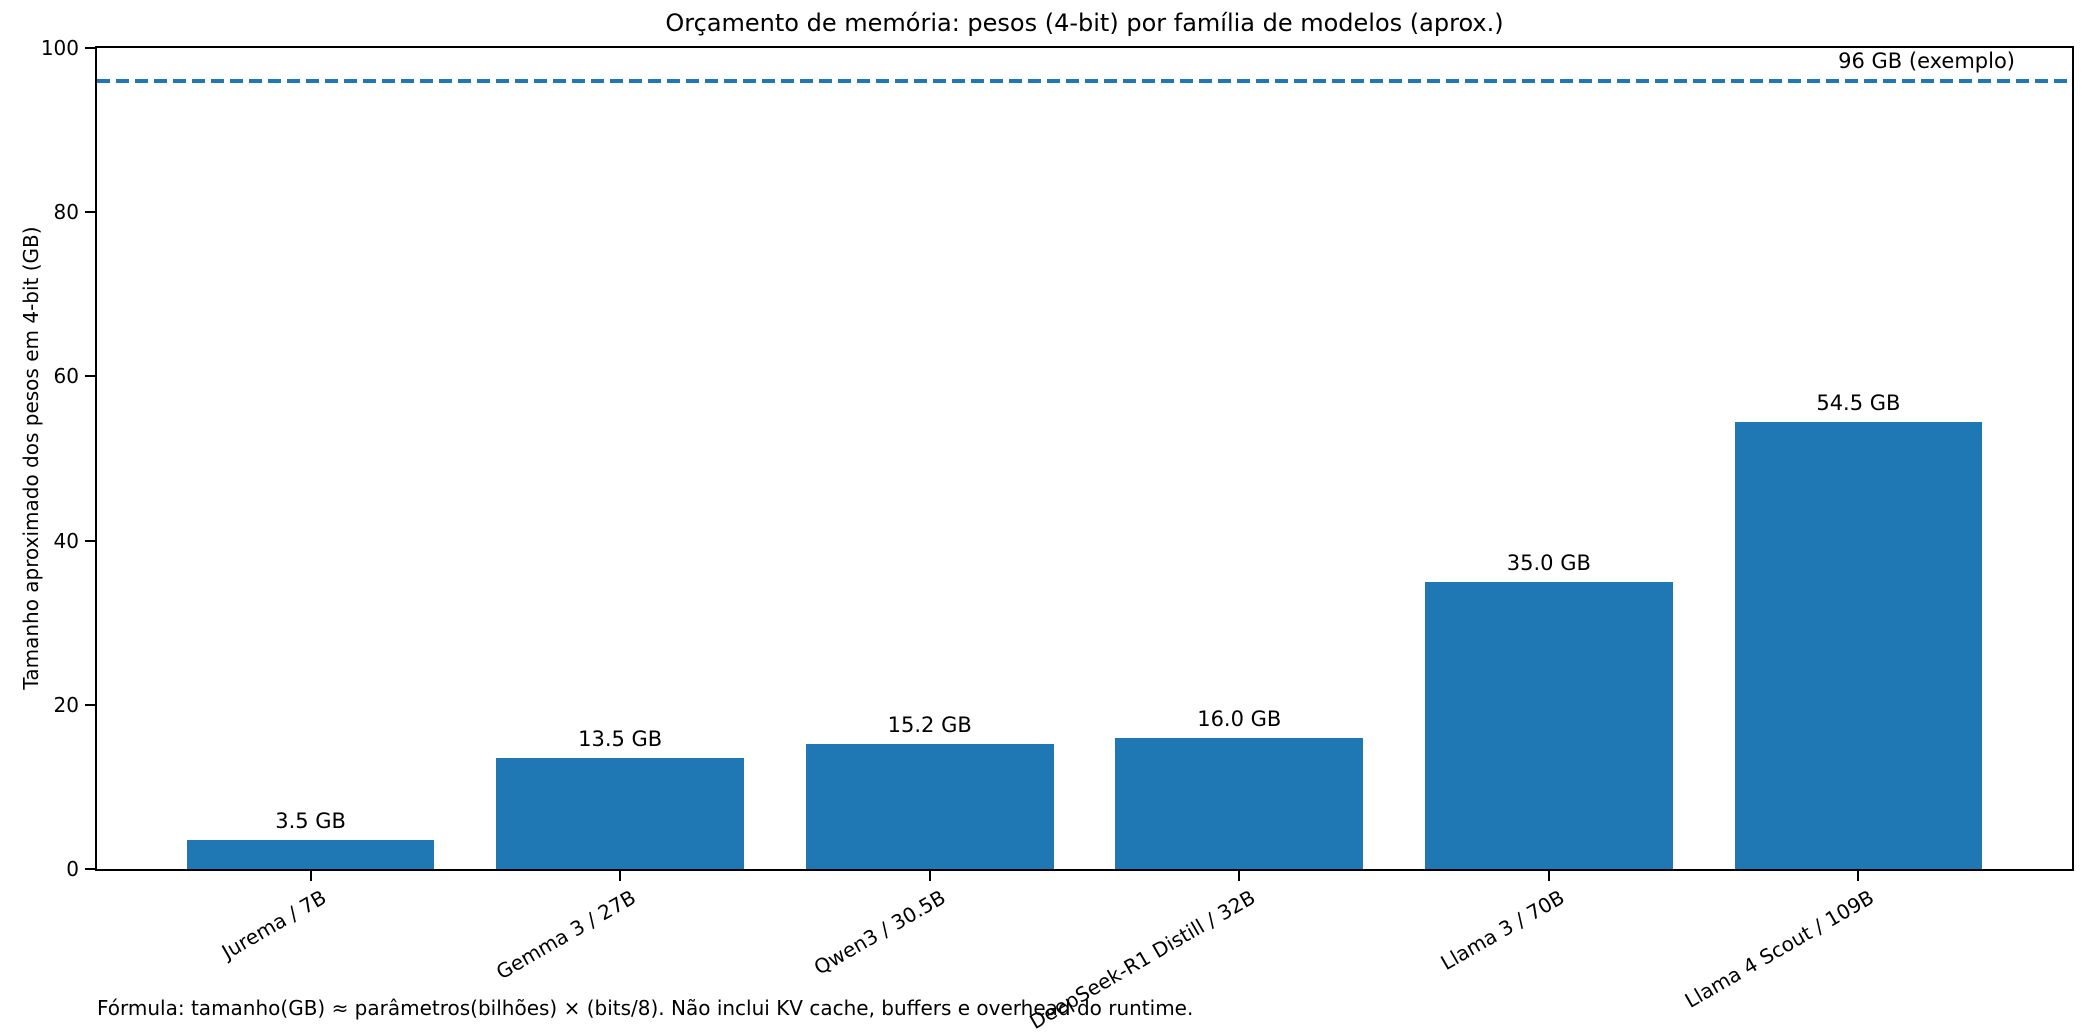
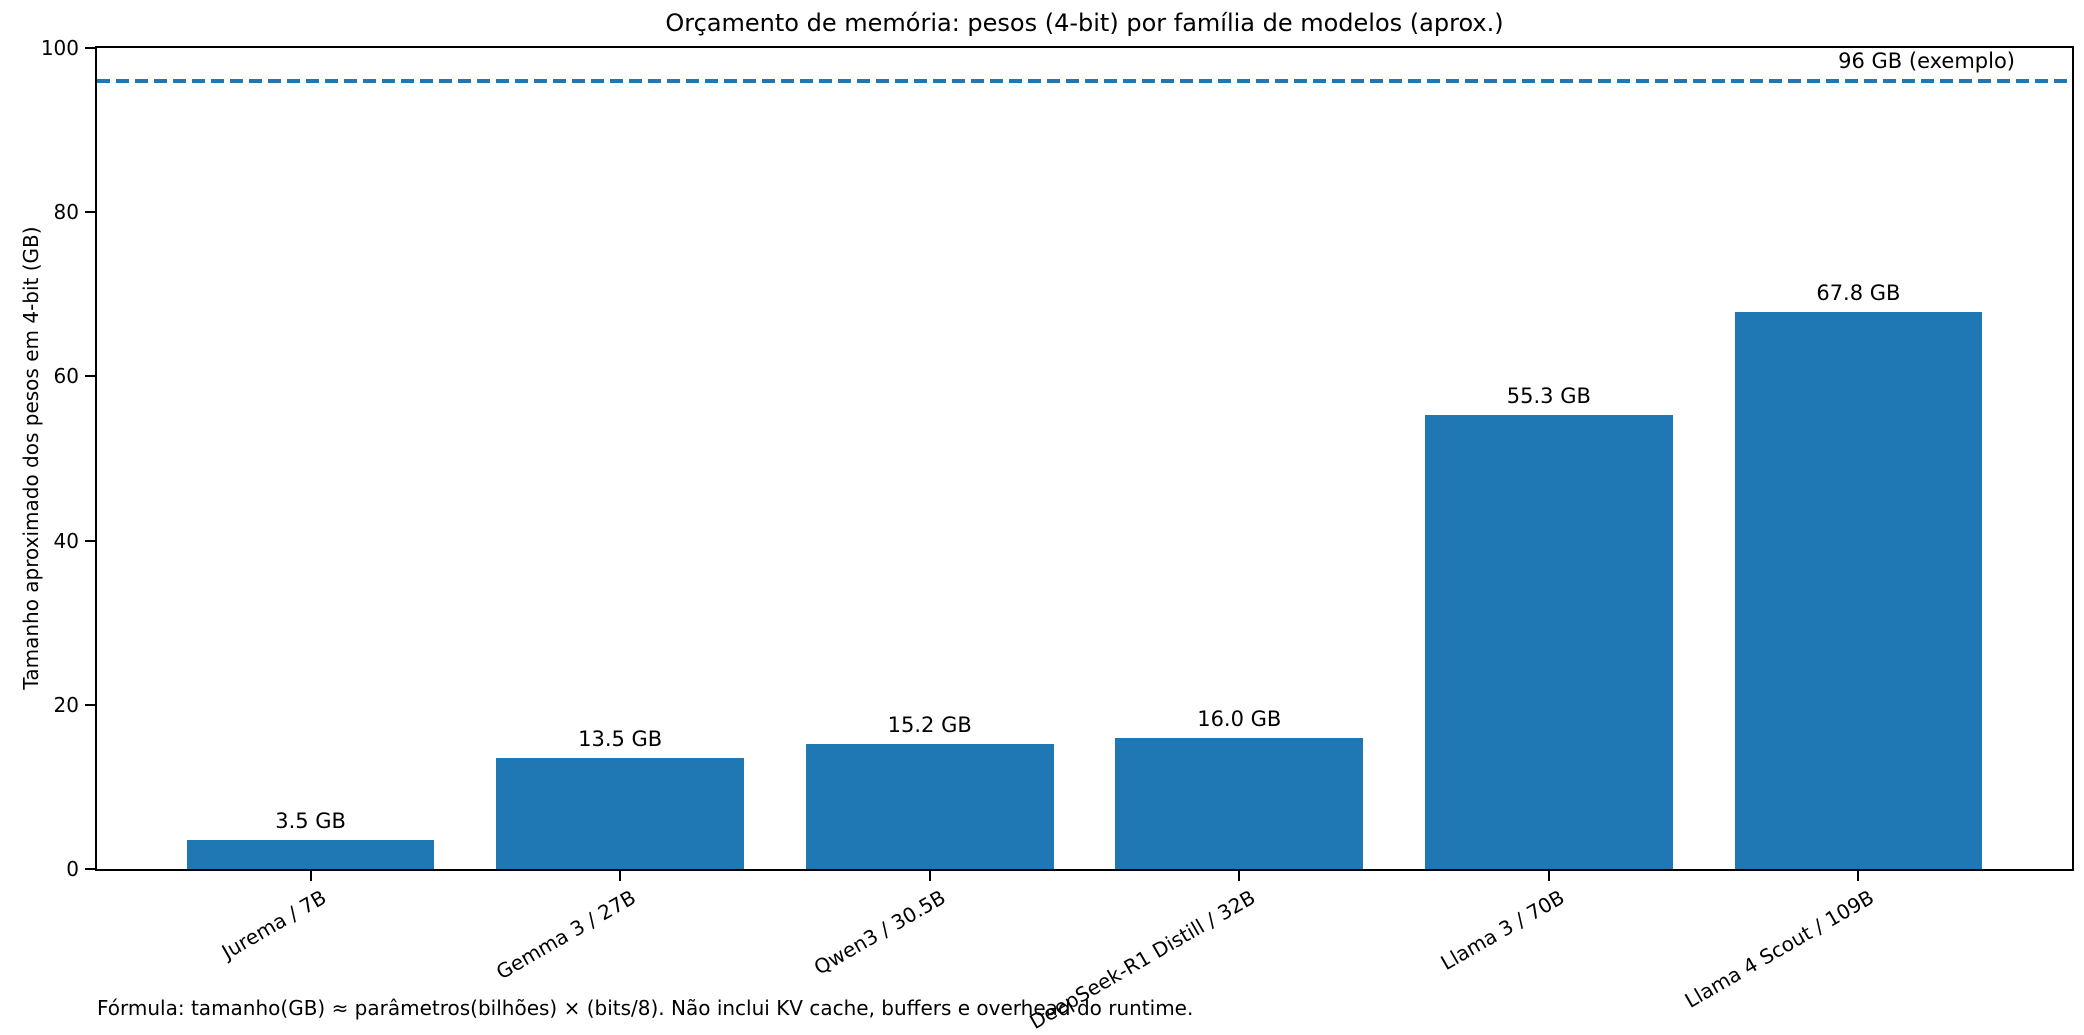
Llama 3 / 70B: 35.0 -> 55.3
Llama 4 Scout / 109B: 54.5 -> 67.8
